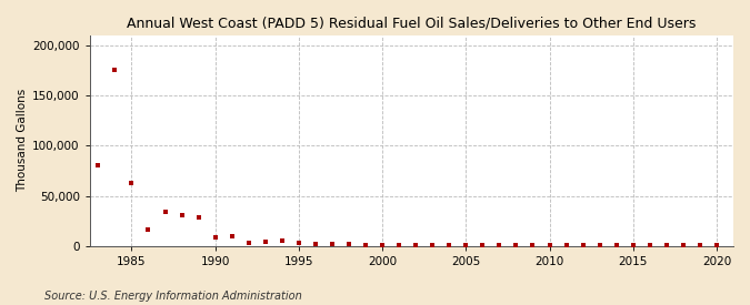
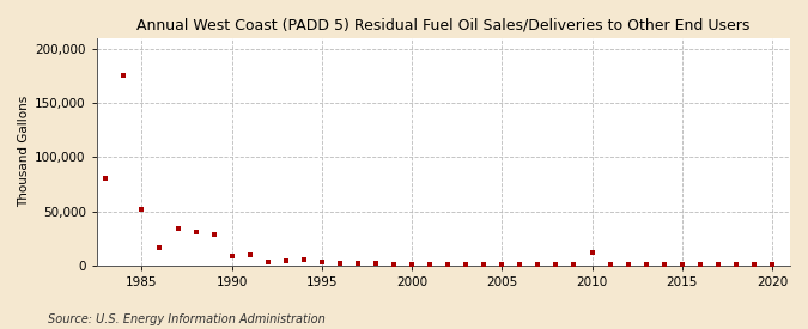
1985: 63,000 -> 52,000
2010: 1,000 -> 12,000
